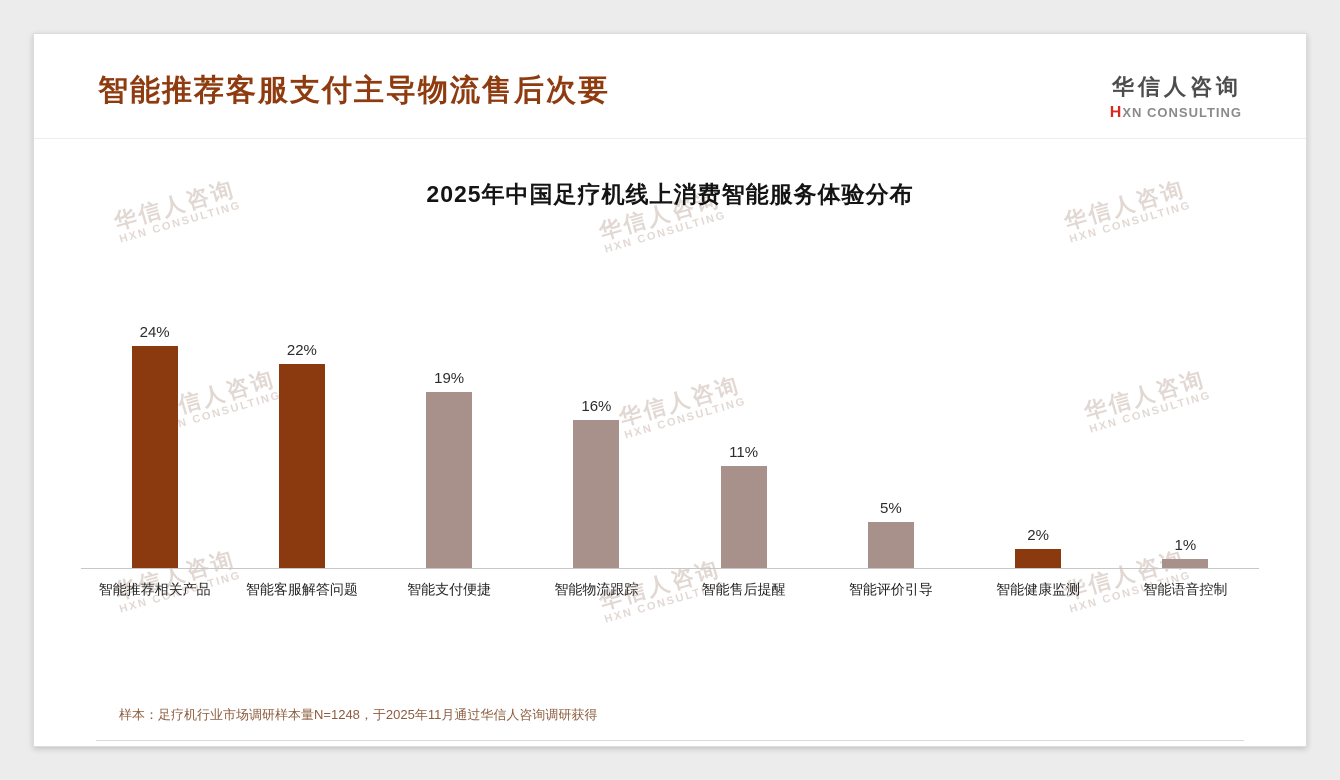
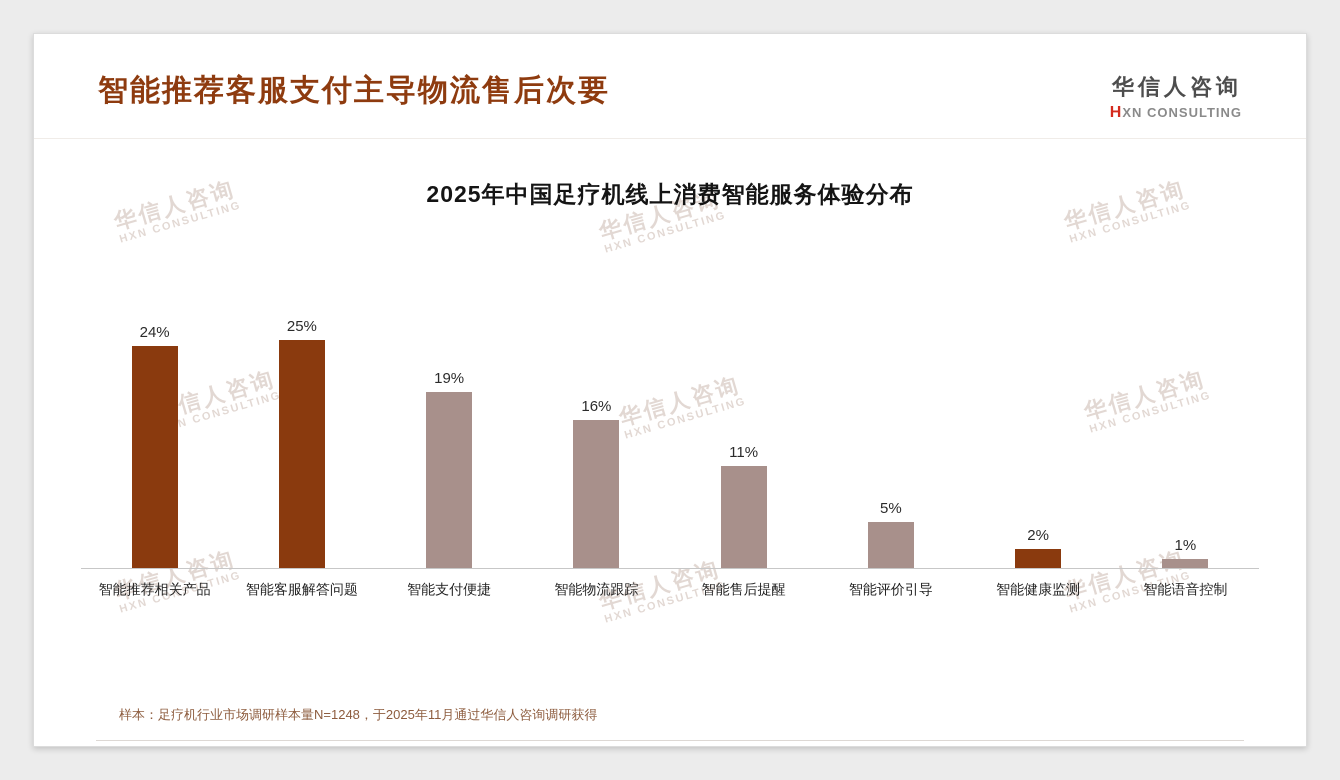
智能客服解答问题: 22% -> 25%
